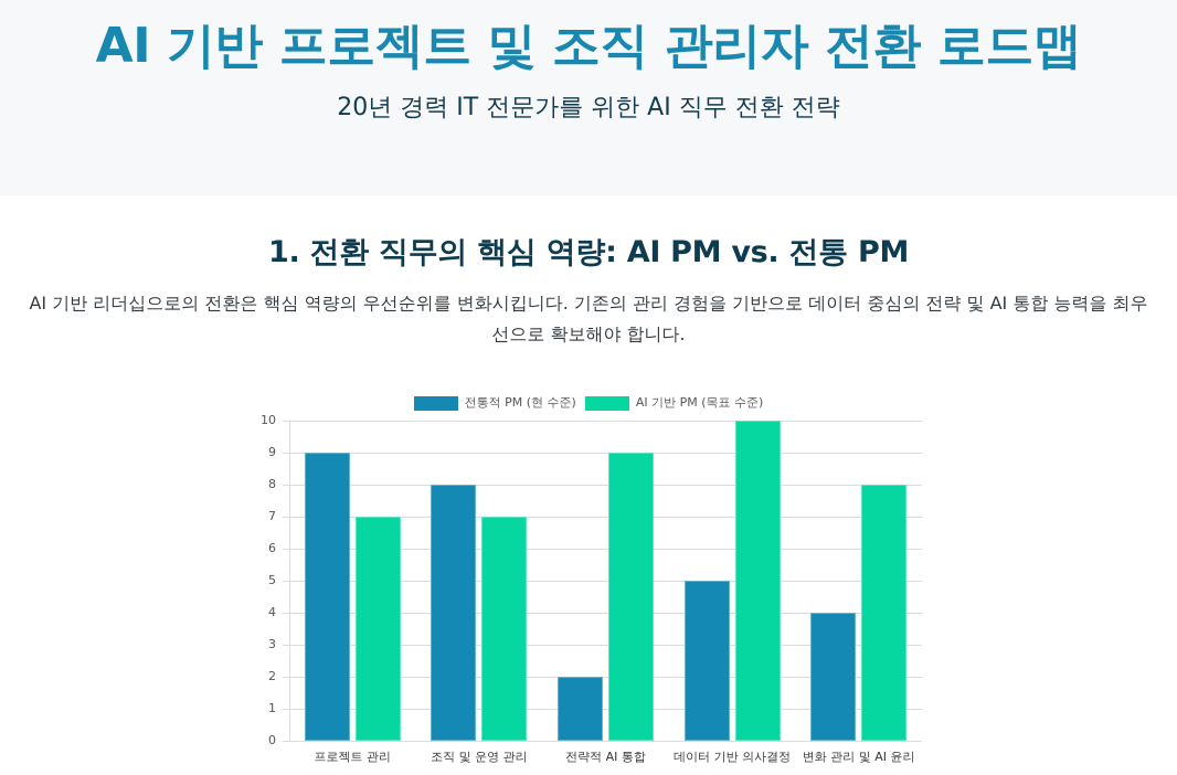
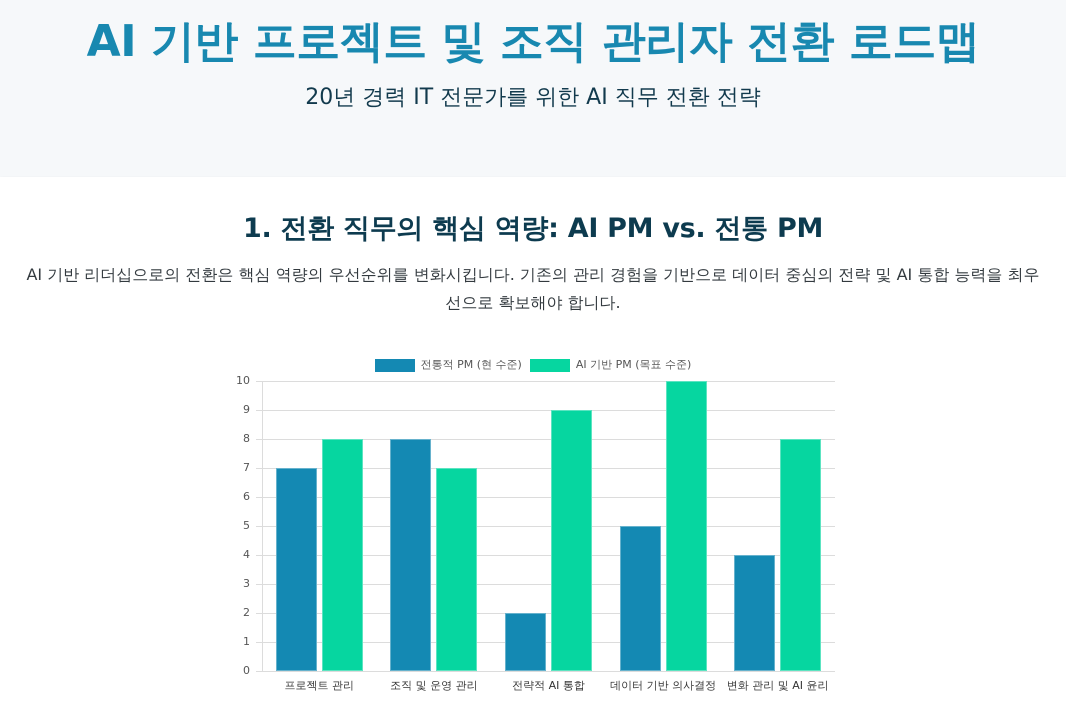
전통적 PM (현 수준)/프로젝트 관리: 9 -> 7
AI 기반 PM (목표 수준)/프로젝트 관리: 7 -> 8
